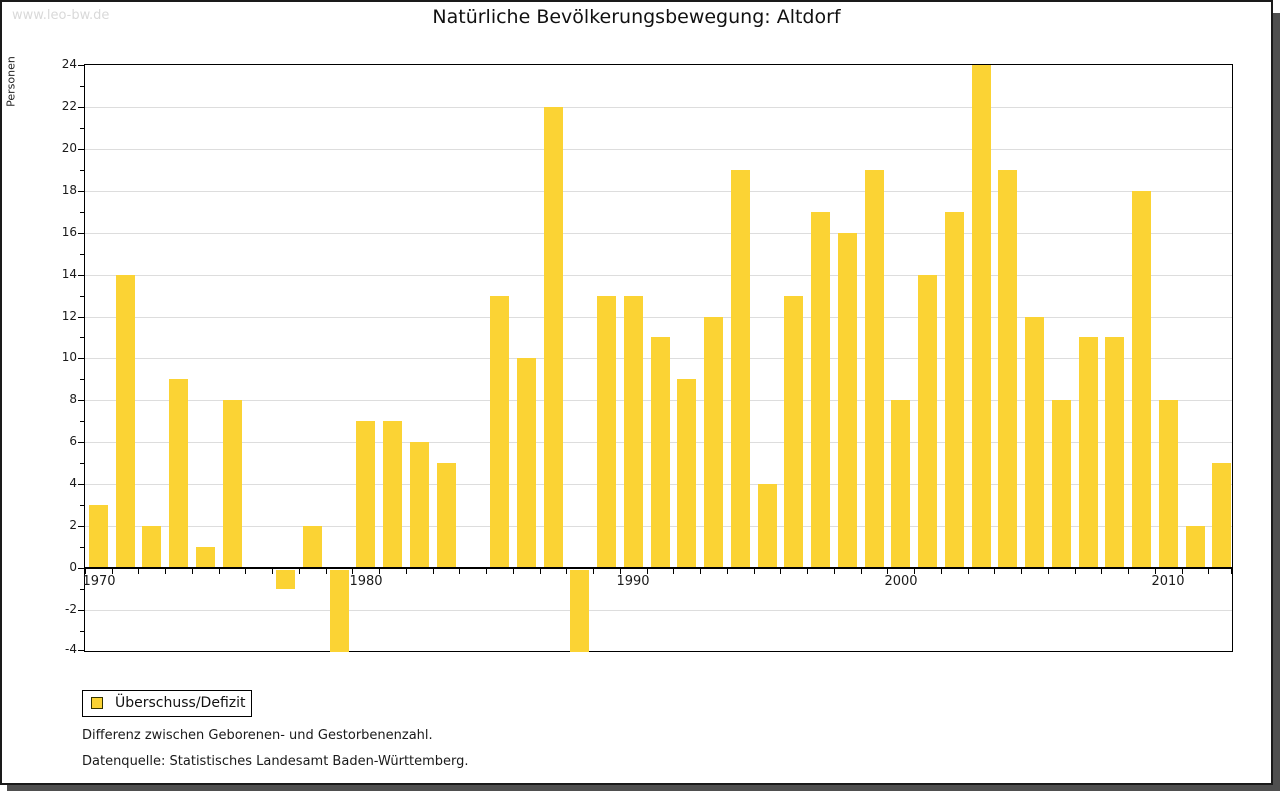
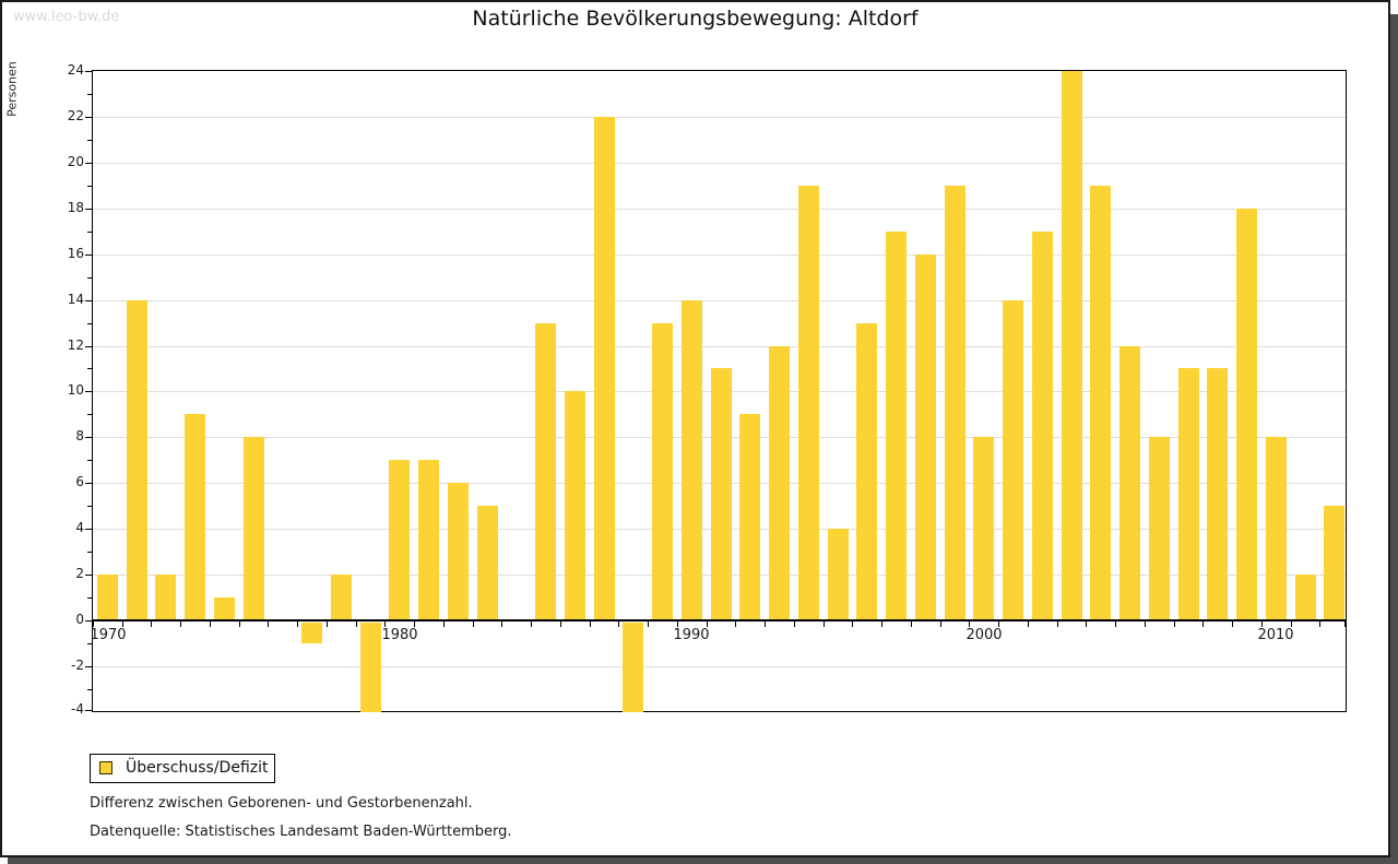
1970: 3 -> 2
1990: 13 -> 14
